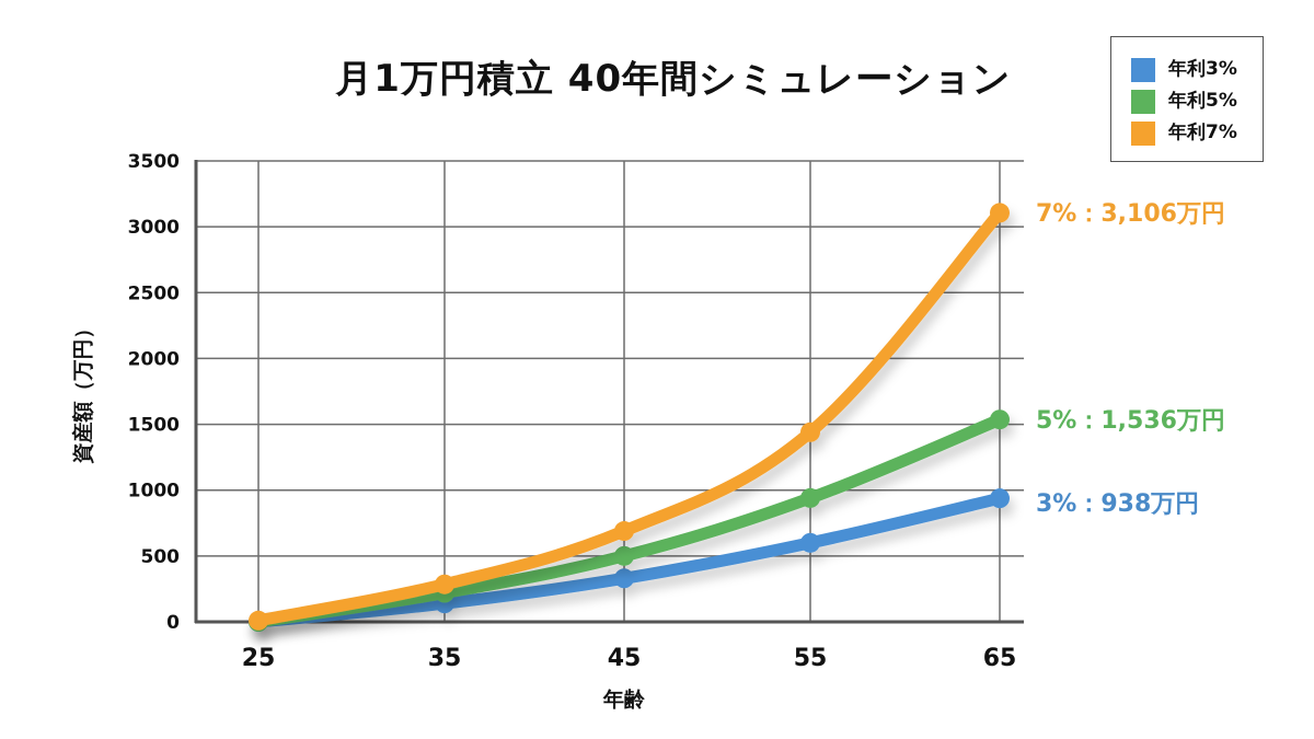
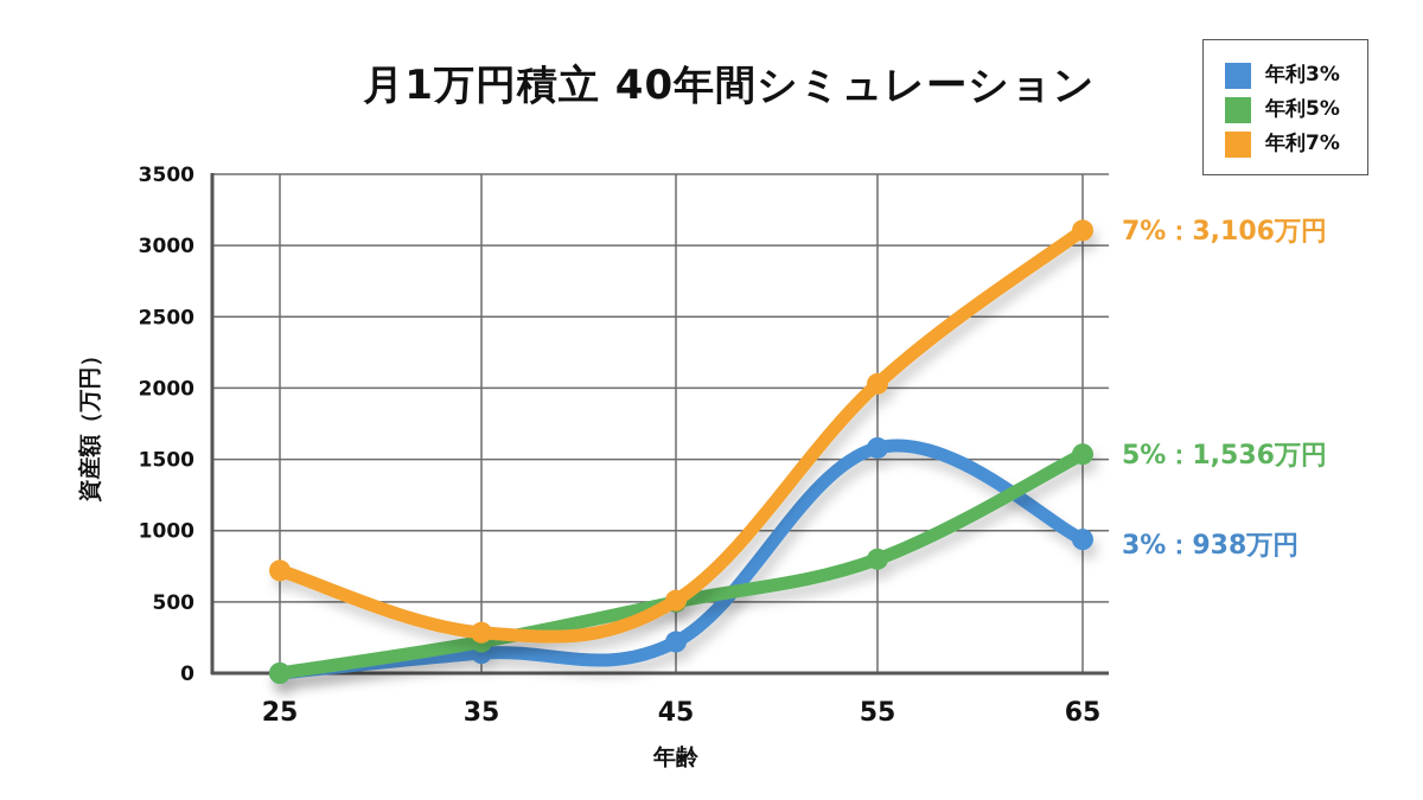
年利7%/25: 10 -> 720
年利3%/45: 330 -> 220
年利7%/45: 690 -> 510
年利3%/55: 600 -> 1580
年利5%/55: 940 -> 800
年利7%/55: 1440 -> 2030
